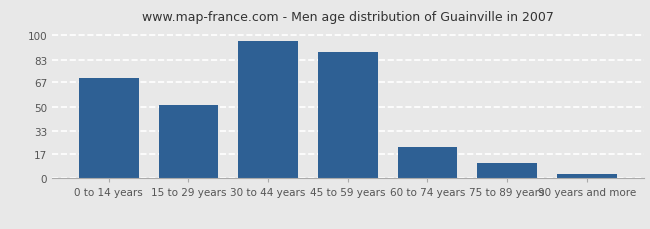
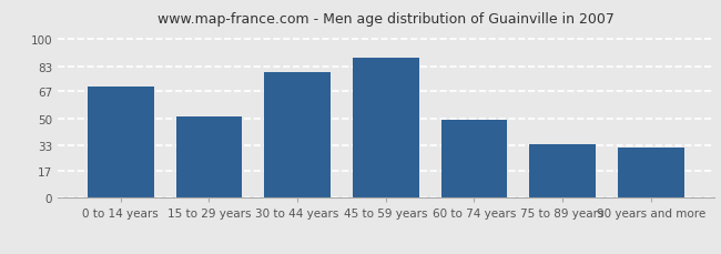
30 to 44 years: 96 -> 79
60 to 74 years: 22 -> 49
75 to 89 years: 11 -> 34
90 years and more: 3 -> 32
